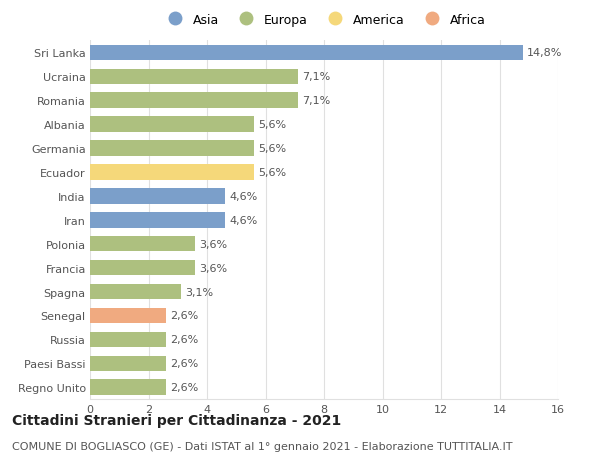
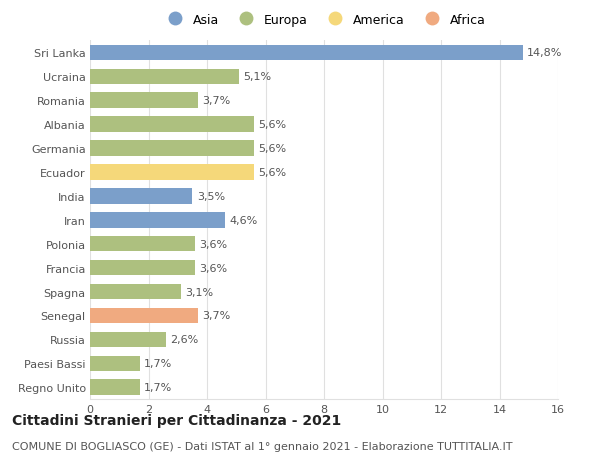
Ucraina: 7,1% -> 5,1%
Romania: 7,1% -> 3,7%
India: 4,6% -> 3,5%
Senegal: 2,6% -> 3,7%
Paesi Bassi: 2,6% -> 1,7%
Regno Unito: 2,6% -> 1,7%
